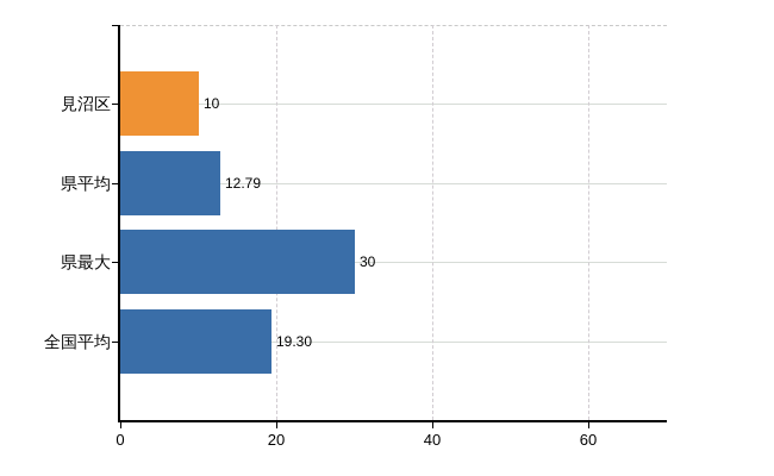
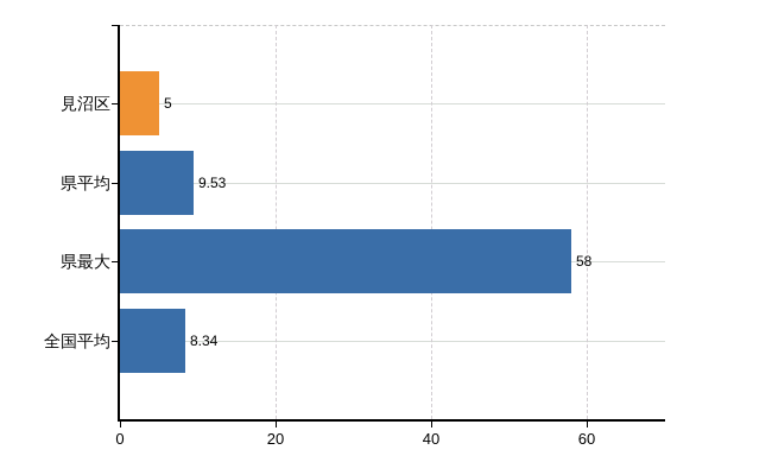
見沼区: 10 -> 5
県平均: 12.79 -> 9.53
県最大: 30 -> 58
全国平均: 19.30 -> 8.34
